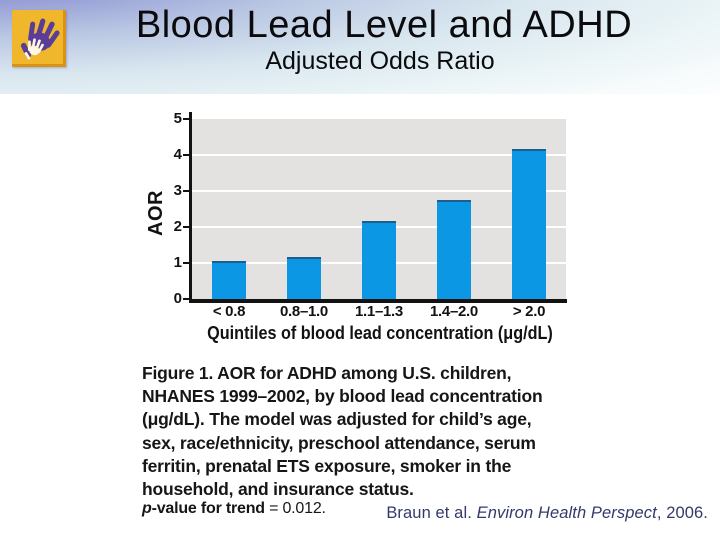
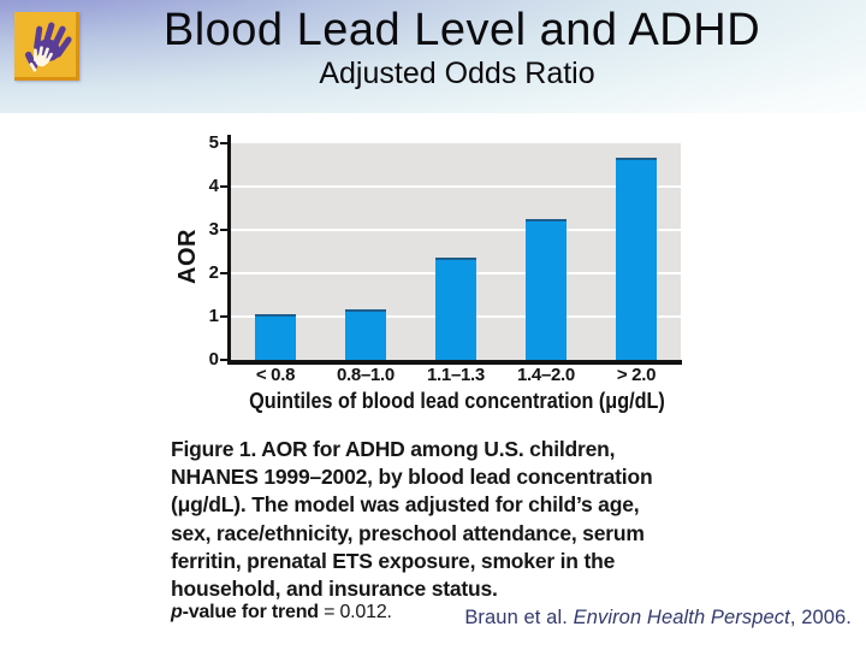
1.1–1.3: 2.1 -> 2.3
1.4–2.0: 2.7 -> 3.2
> 2.0: 4.1 -> 4.6
